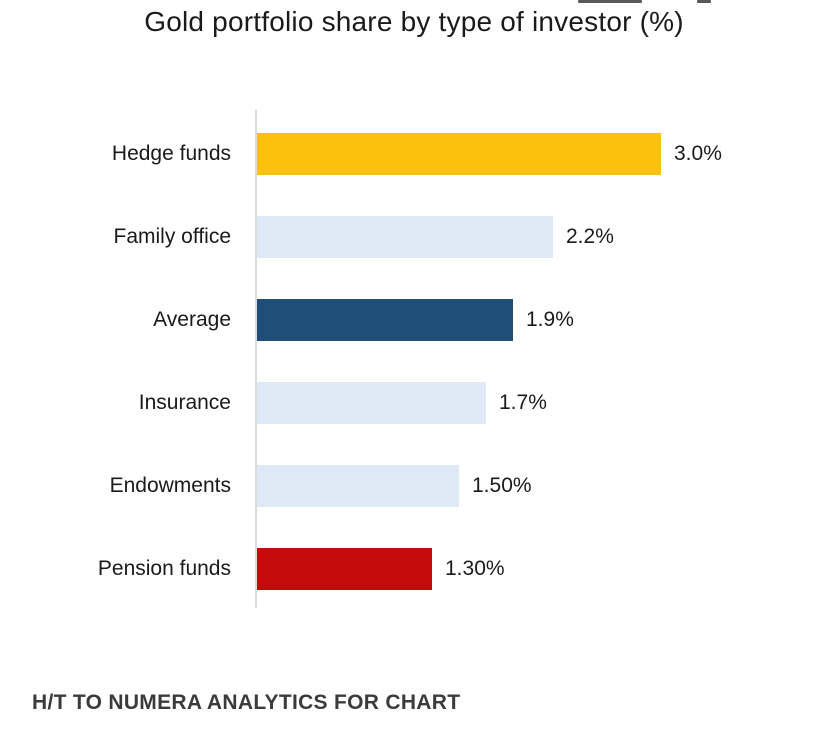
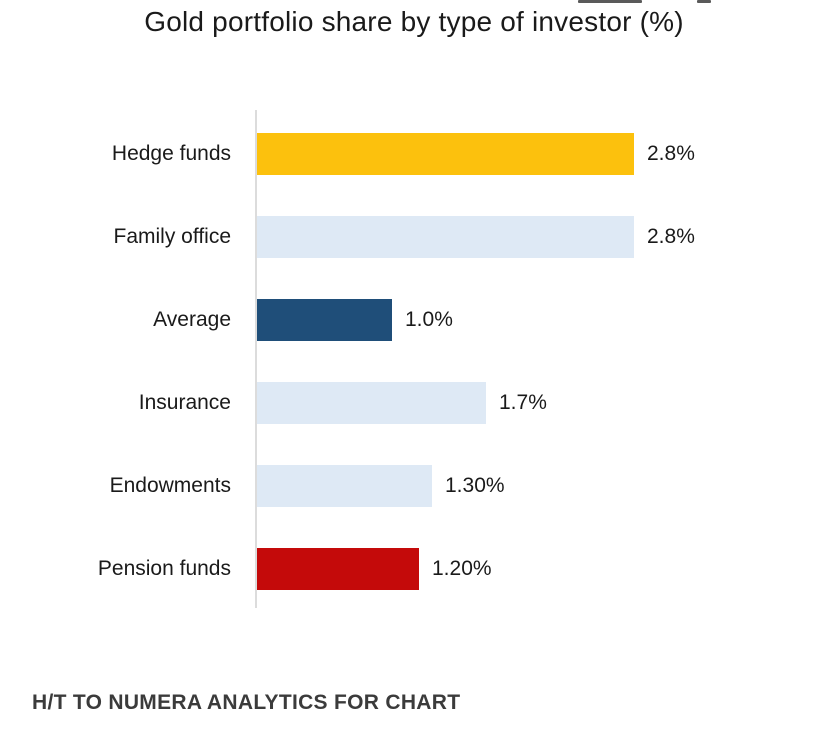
Hedge funds: 3.0% -> 2.8%
Family office: 2.2% -> 2.8%
Average: 1.9% -> 1.0%
Endowments: 1.50% -> 1.30%
Pension funds: 1.30% -> 1.20%
